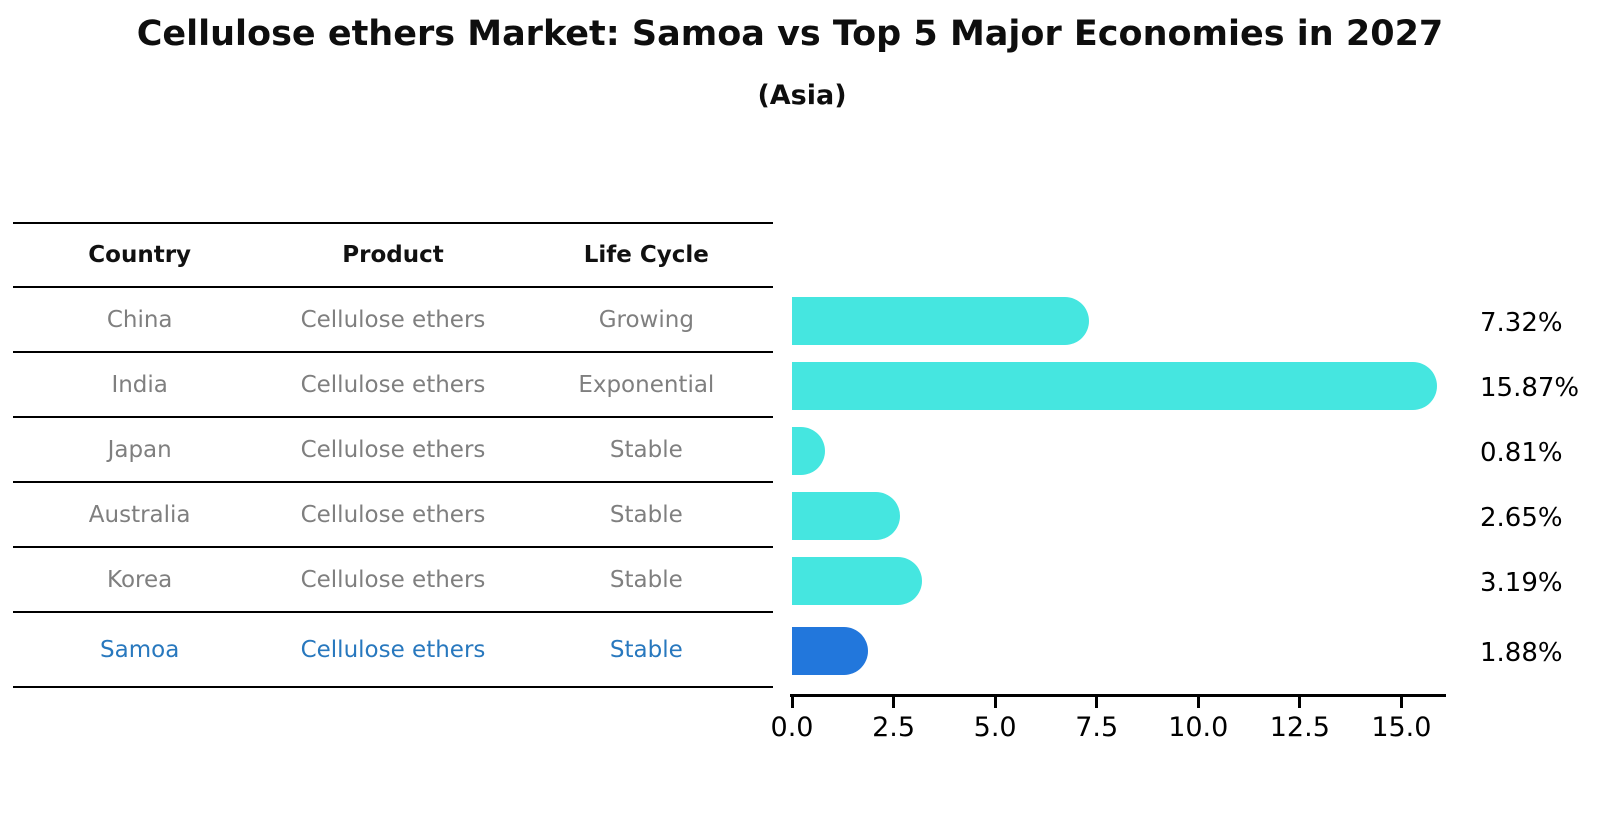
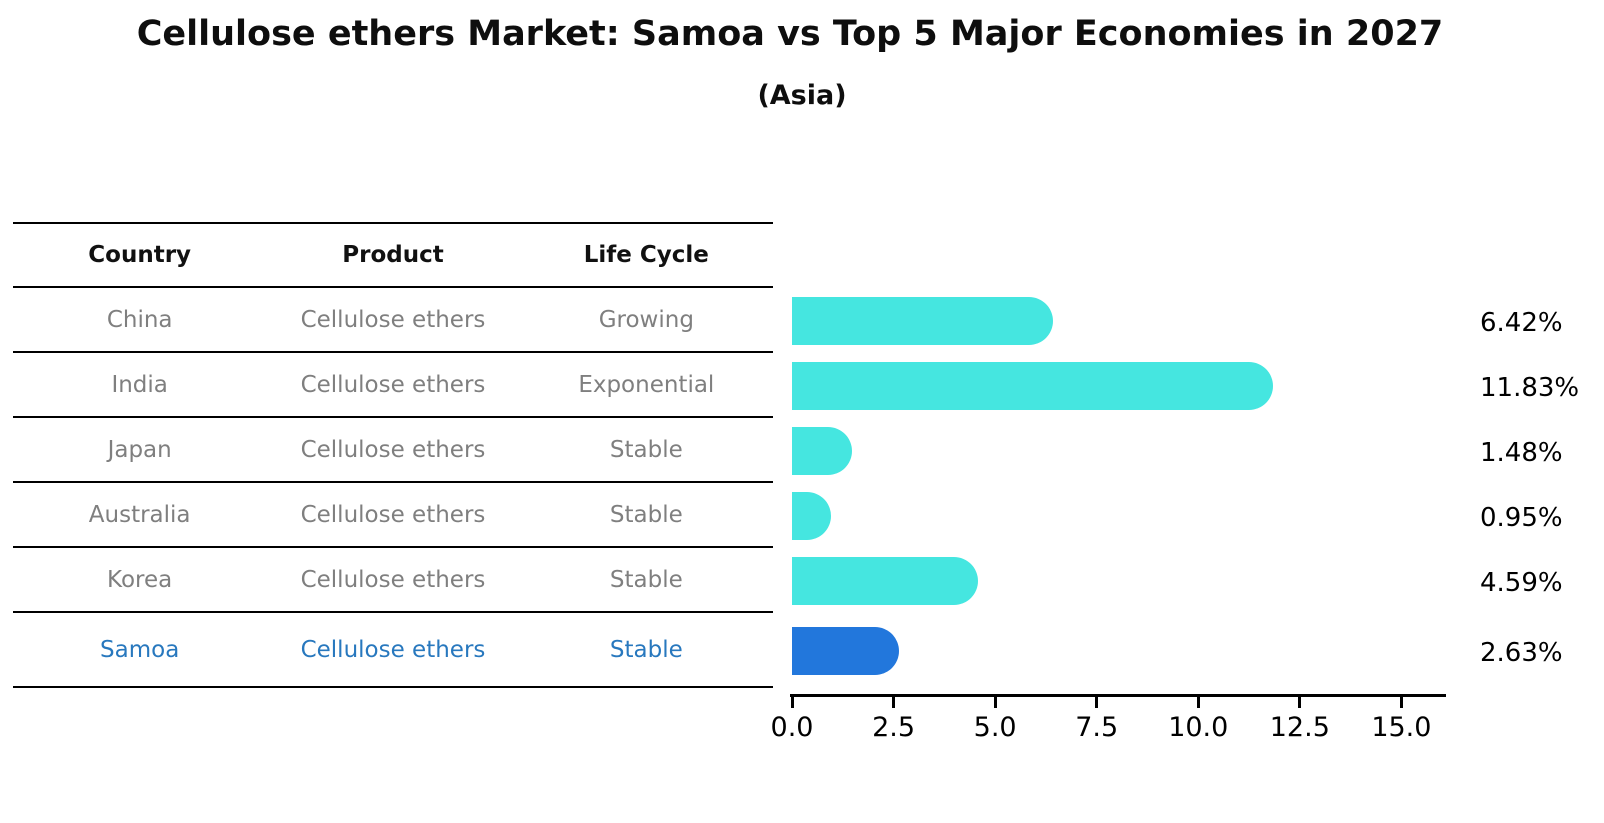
China: 7.32% -> 6.42%
India: 15.87% -> 11.83%
Japan: 0.81% -> 1.48%
Australia: 2.65% -> 0.95%
Korea: 3.19% -> 4.59%
Samoa: 1.88% -> 2.63%
